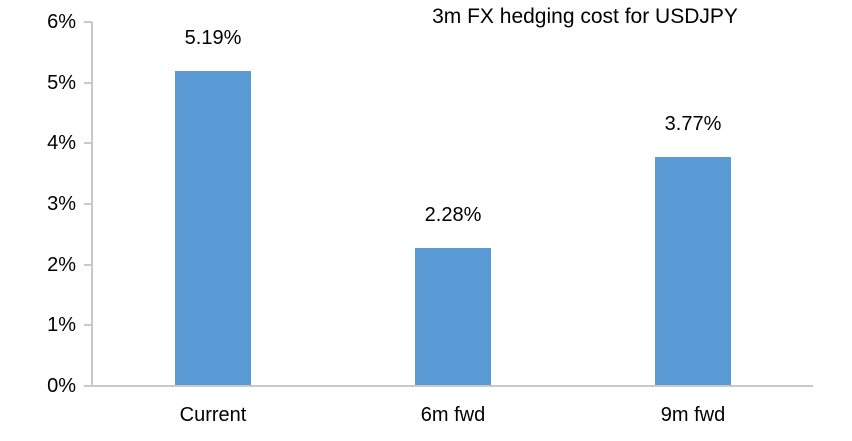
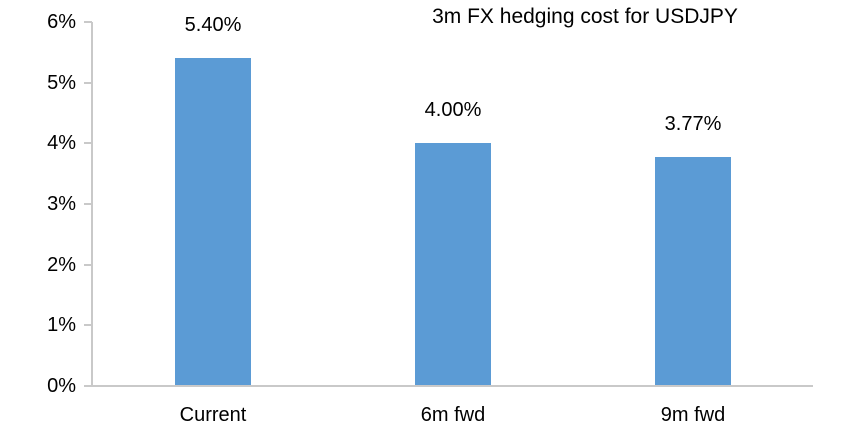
Current: 5.19% -> 5.40%
6m fwd: 2.28% -> 4.00%
